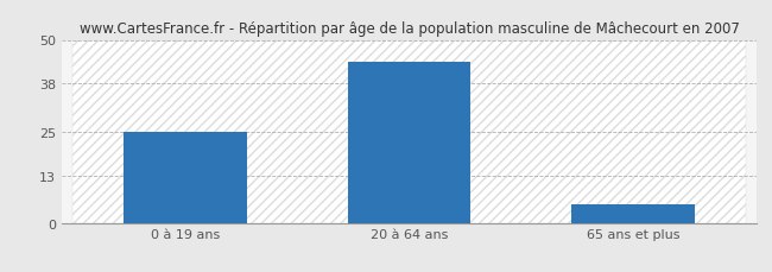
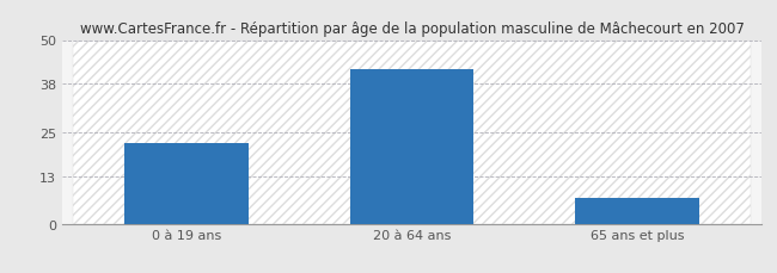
0 à 19 ans: 25 -> 22
20 à 64 ans: 44 -> 42
65 ans et plus: 5 -> 7
